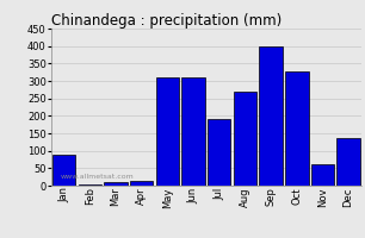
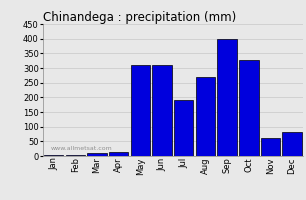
Jan: 90 -> 2
Dec: 135 -> 83
